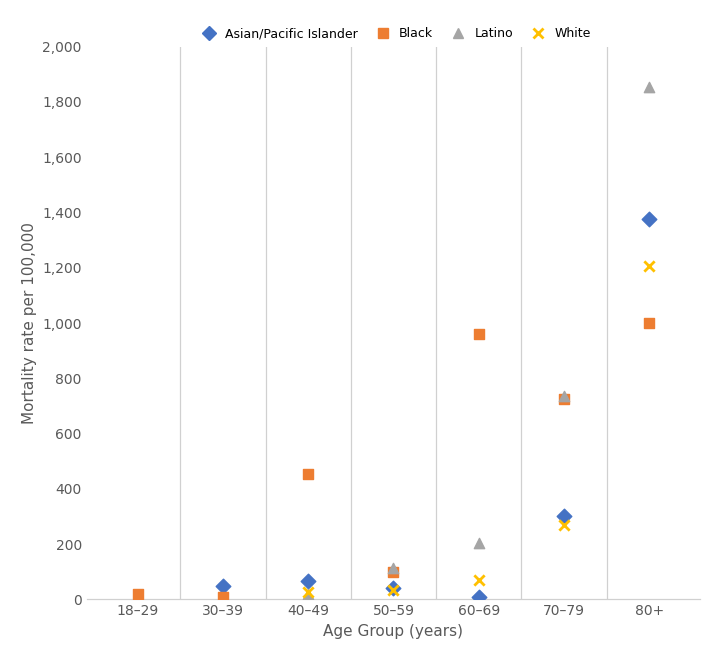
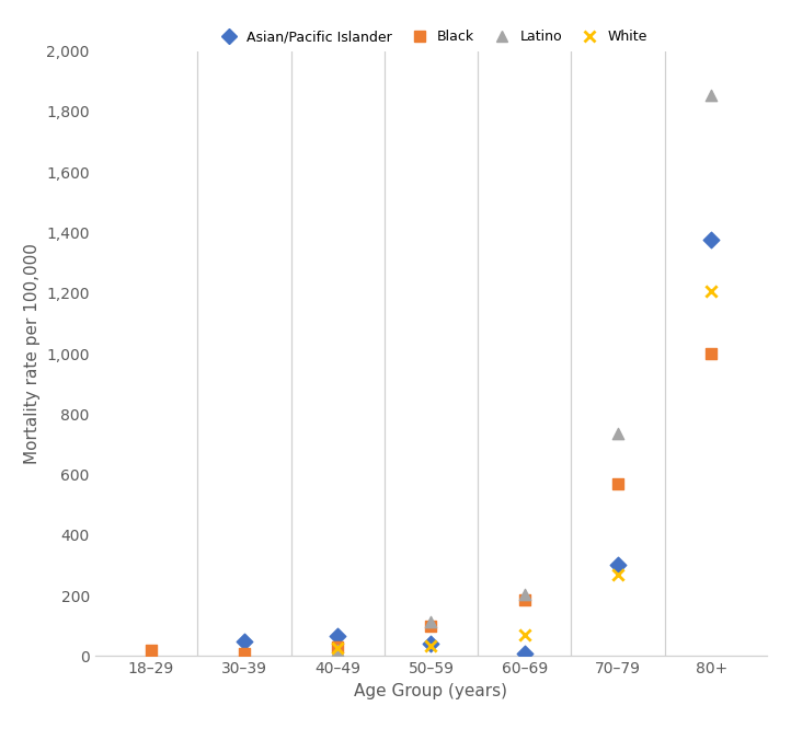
Black/40–49: 455 -> 30
Black/60–69: 960 -> 185
Black/70–79: 725 -> 570
